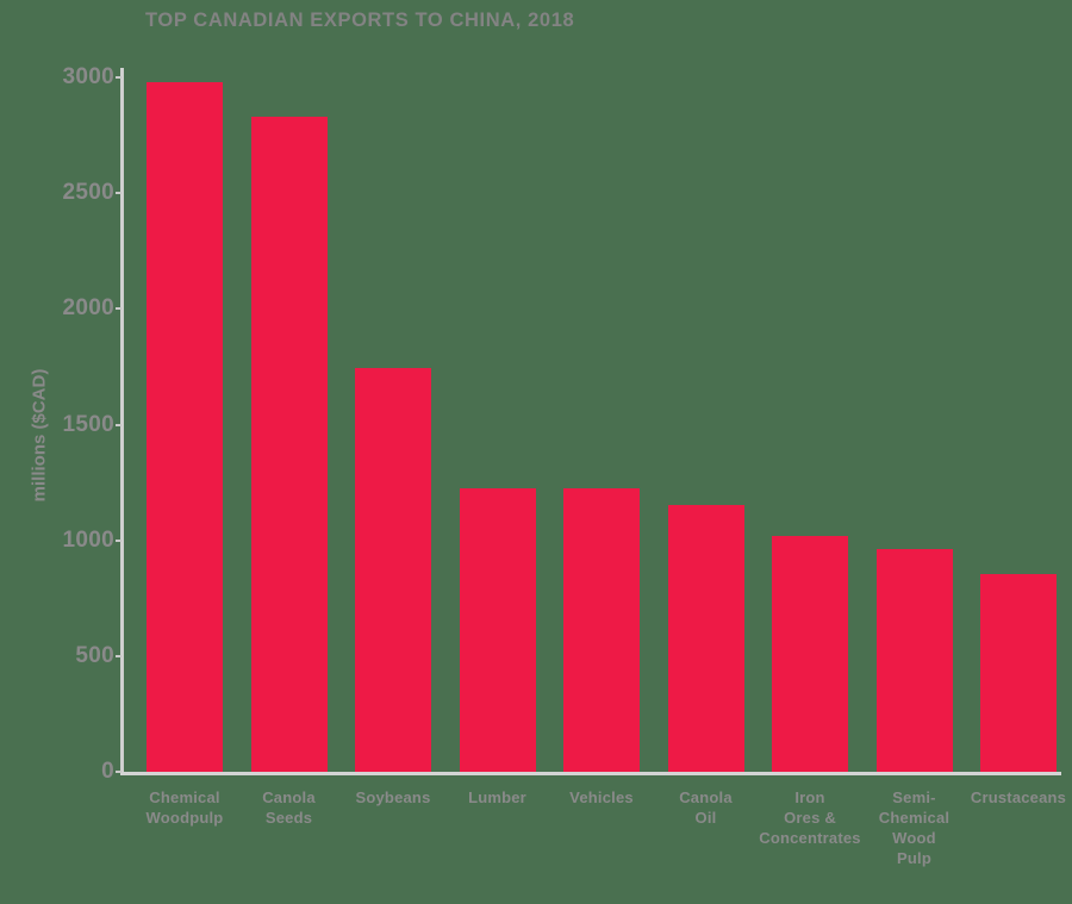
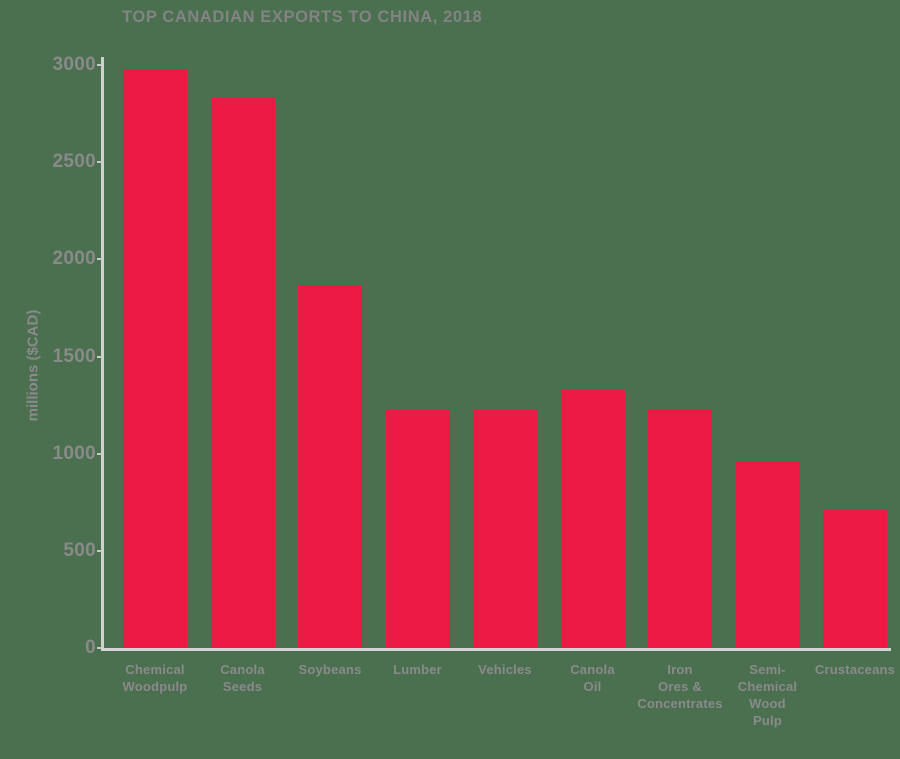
Soybeans: 1740 -> 1870
Canola Oil: 1160 -> 1330
Iron Ores & Concentrates: 1020 -> 1230
Crustaceans: 860 -> 710
